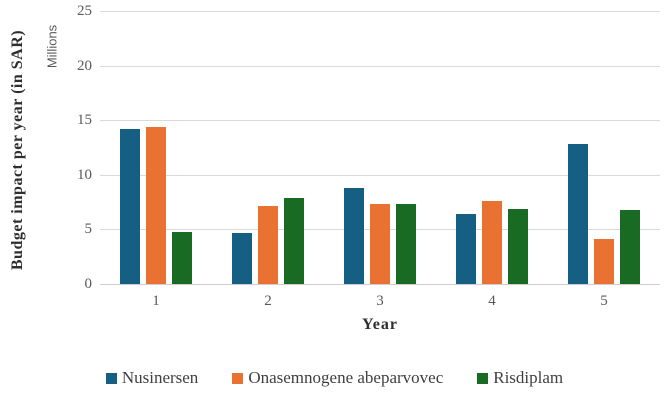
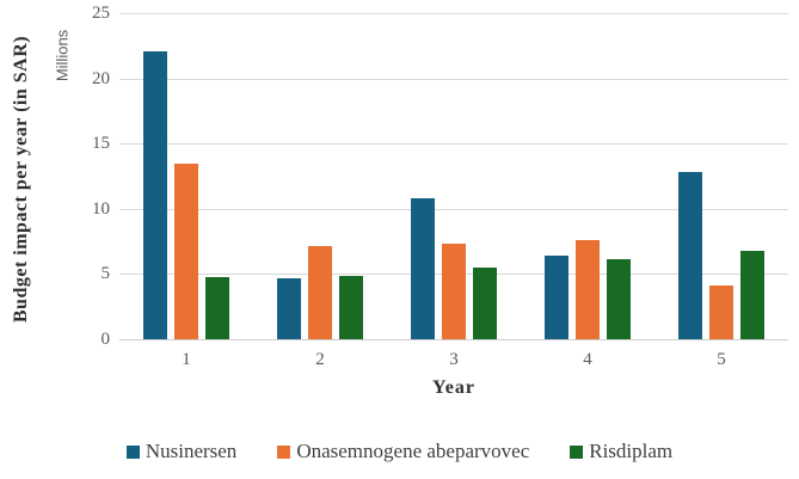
Nusinersen/1: 14.2 -> 22.1
Onasemnogene abeparvovec/1: 14.4 -> 13.5
Risdiplam/2: 7.9 -> 4.9
Nusinersen/3: 8.8 -> 10.8
Risdiplam/3: 7.3 -> 5.5
Risdiplam/4: 6.9 -> 6.1
